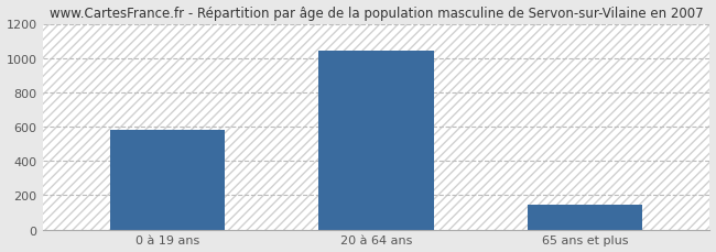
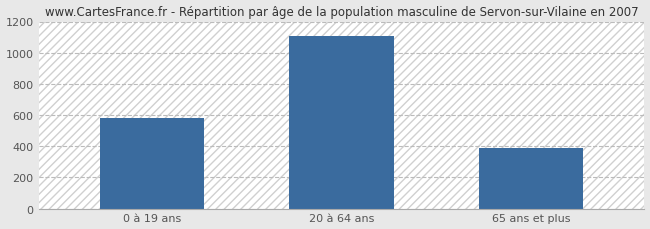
20 à 64 ans: 1040 -> 1110
65 ans et plus: 140 -> 390
